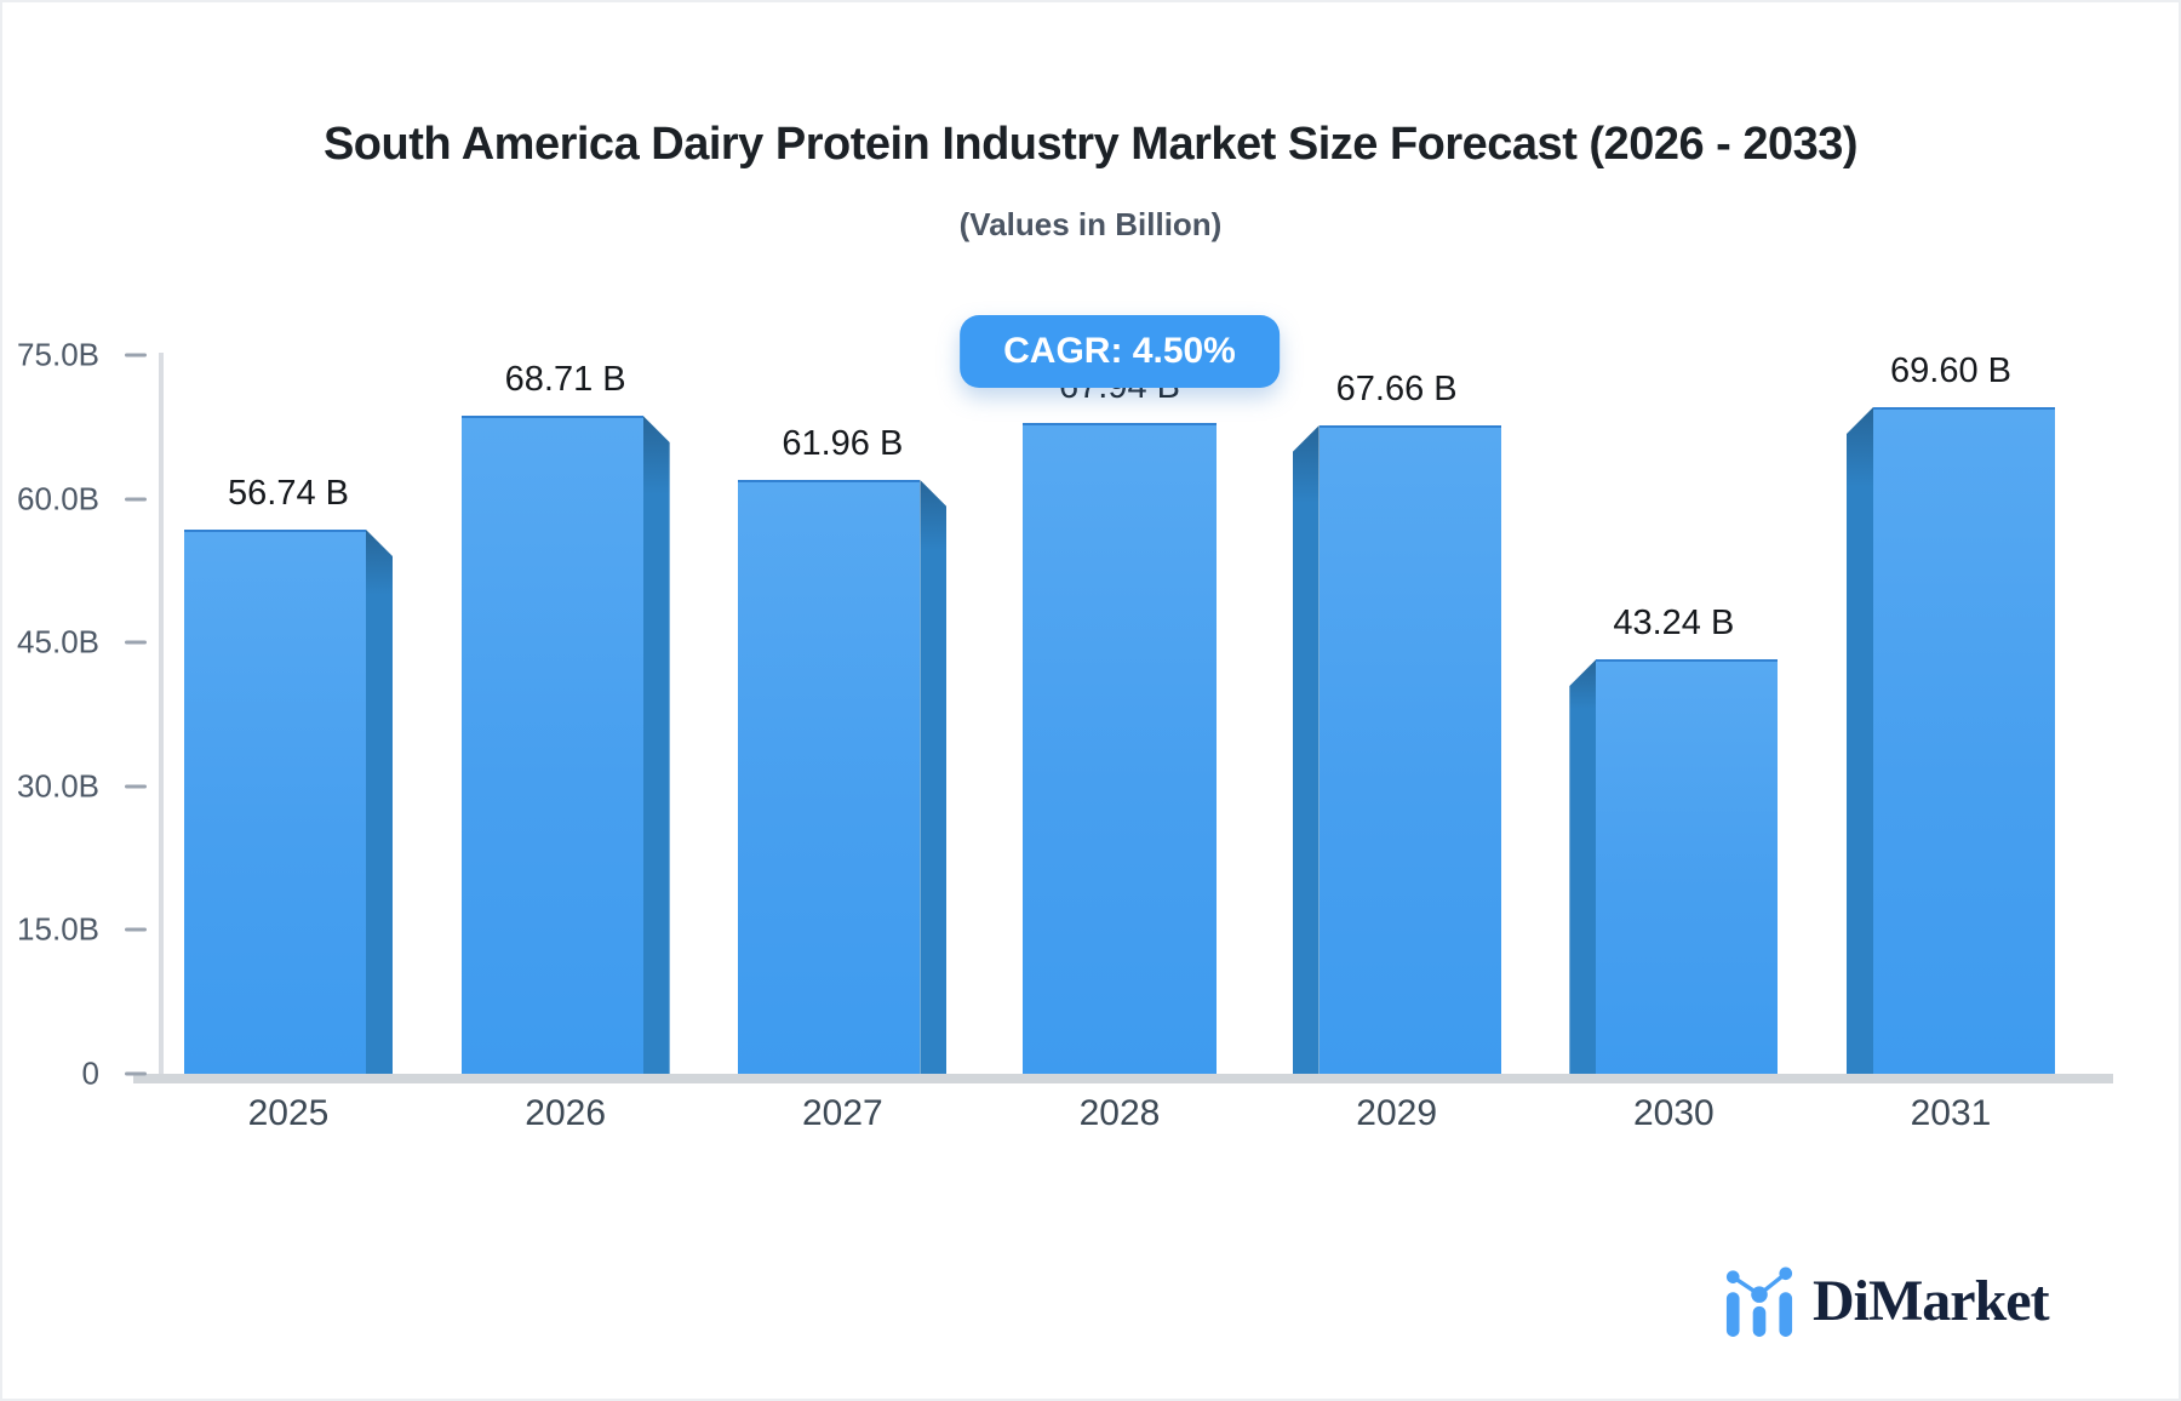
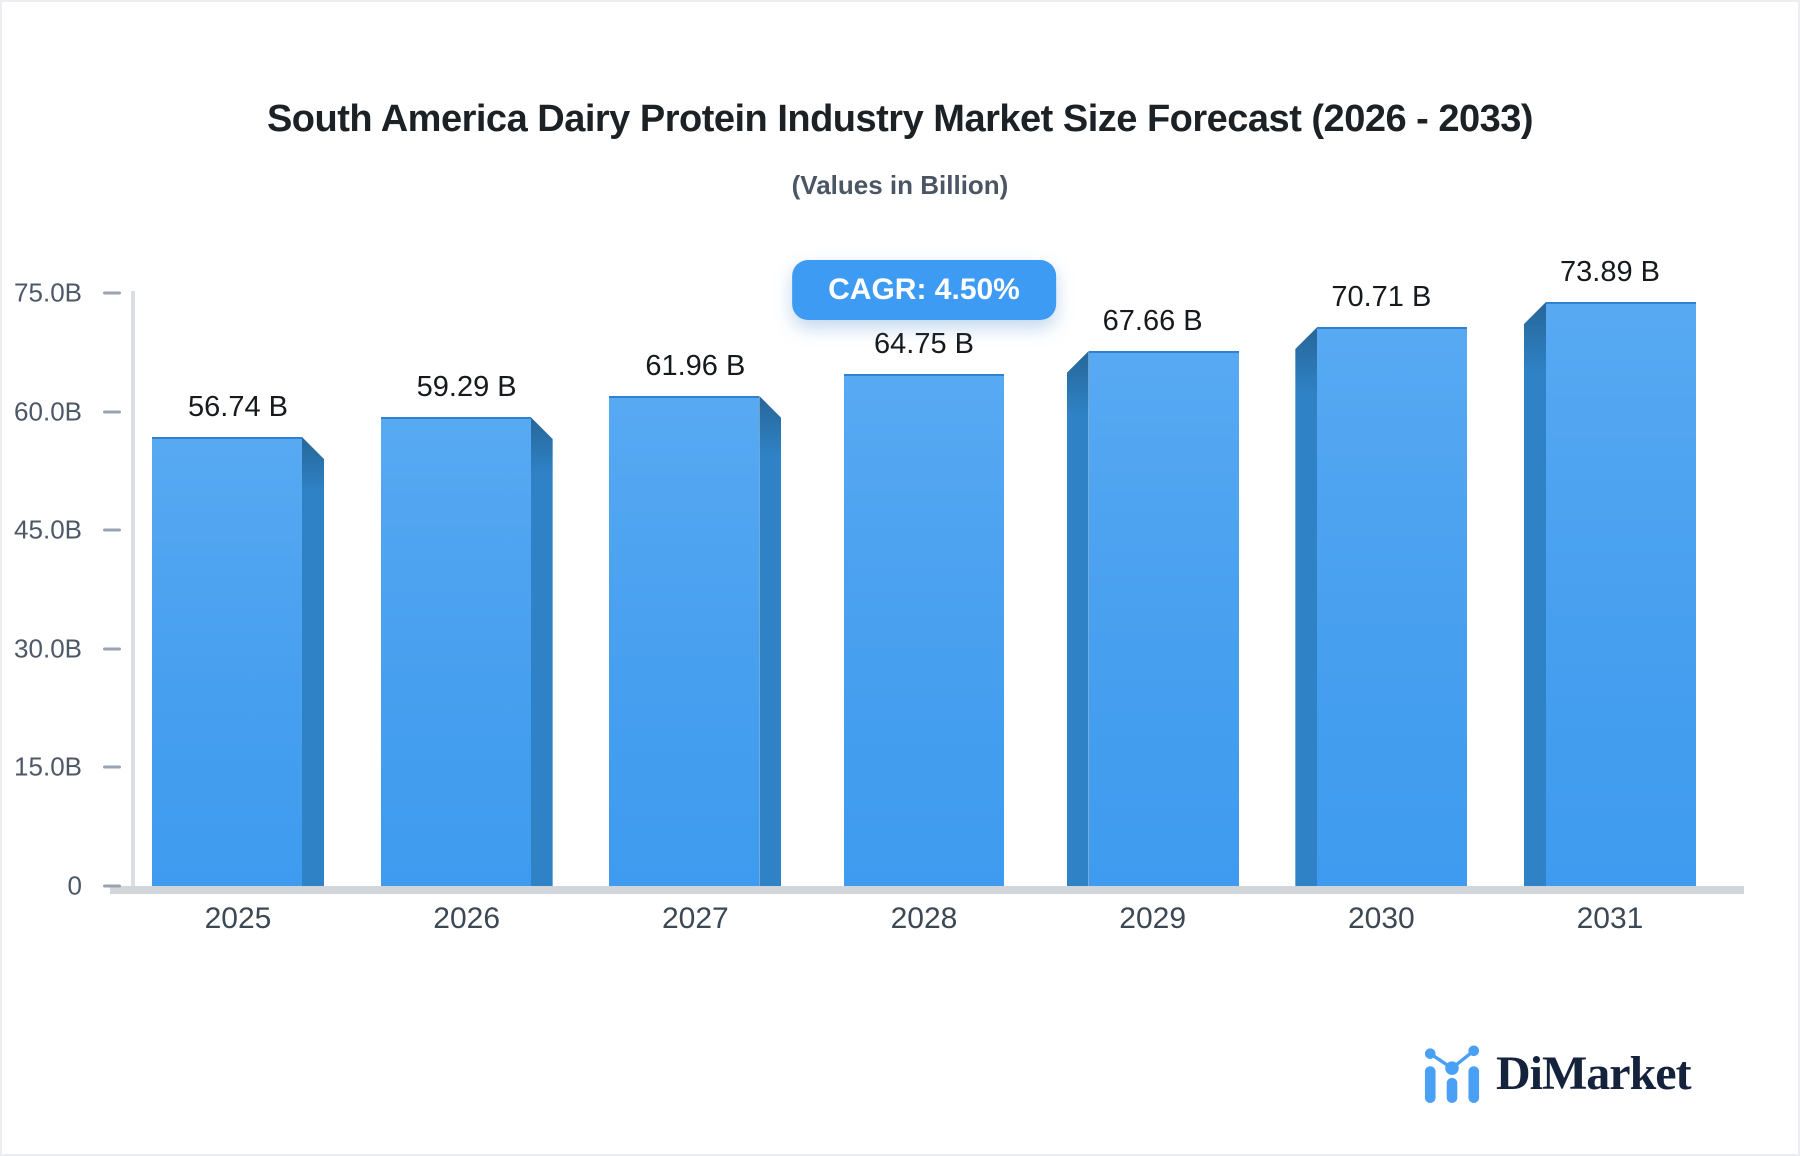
2026: 68.71 -> 59.29
2028: 67.94 -> 64.75
2030: 43.24 -> 70.71
2031: 69.60 -> 73.89
